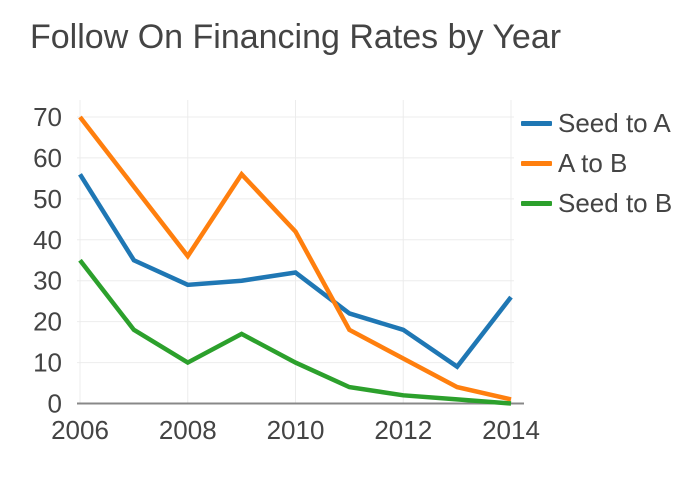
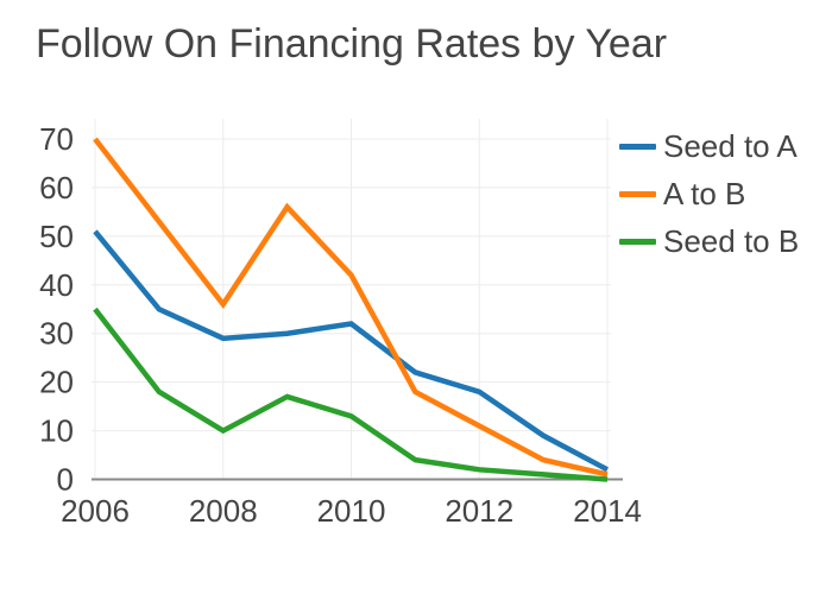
Seed to A/2006: 56 -> 51
Seed to B/2010: 10 -> 13
Seed to A/2014: 26 -> 2
